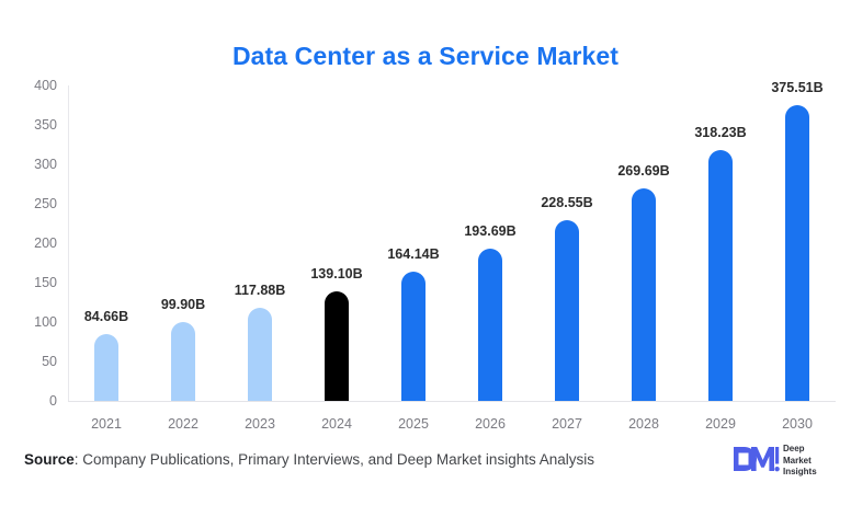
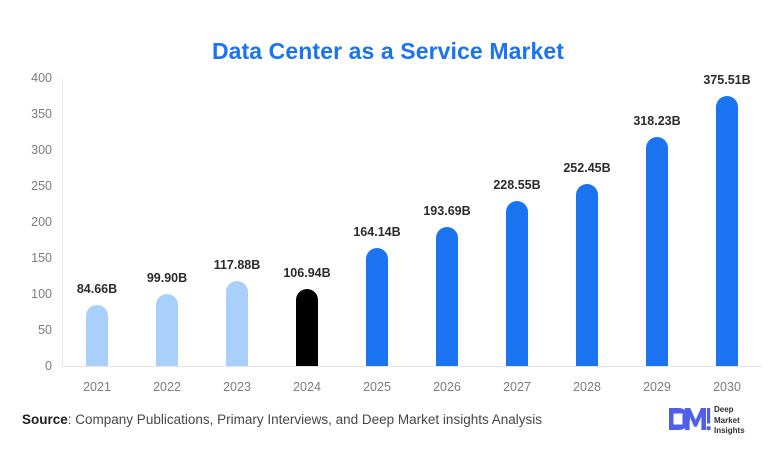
2024: 139.10B -> 106.94B
2028: 269.69B -> 252.45B
